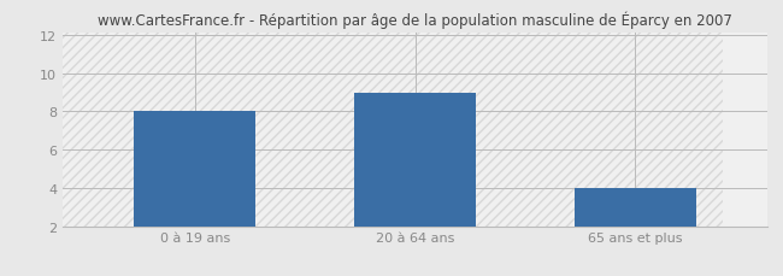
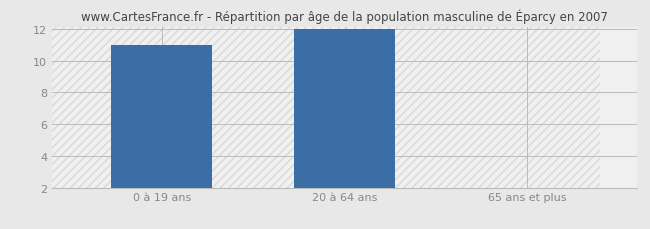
0 à 19 ans: 8 -> 11
20 à 64 ans: 9 -> 12
65 ans et plus: 4 -> 2
